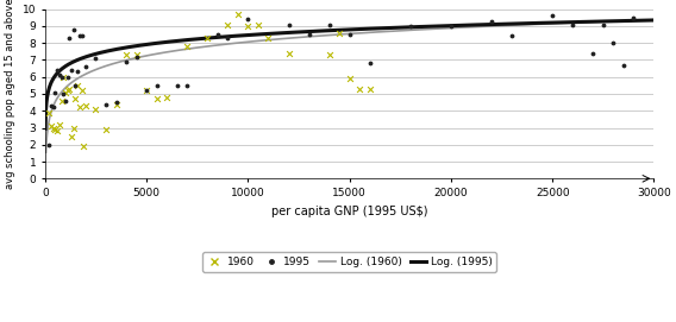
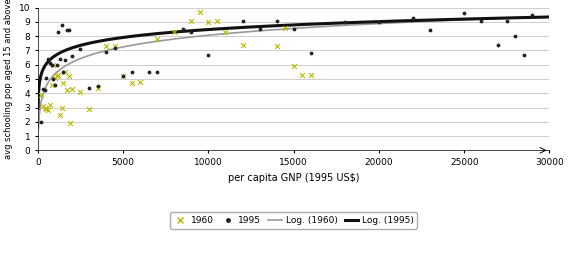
1995/10000: 9.4 -> 6.7
